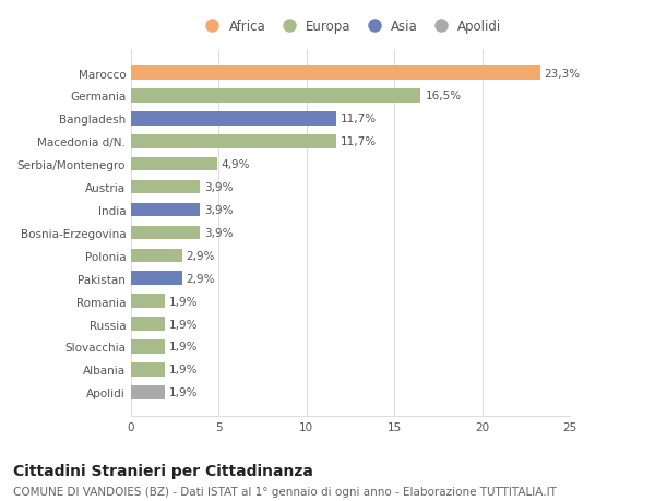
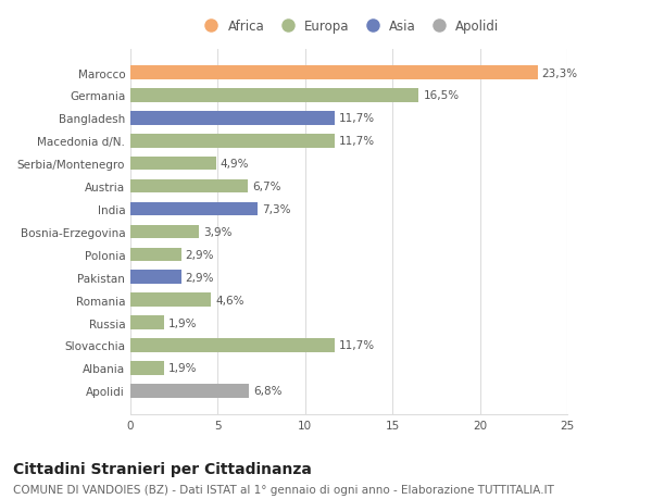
Austria: 3,9% -> 6,7%
India: 3,9% -> 7,3%
Romania: 1,9% -> 4,6%
Slovacchia: 1,9% -> 11,7%
Apolidi: 1,9% -> 6,8%
